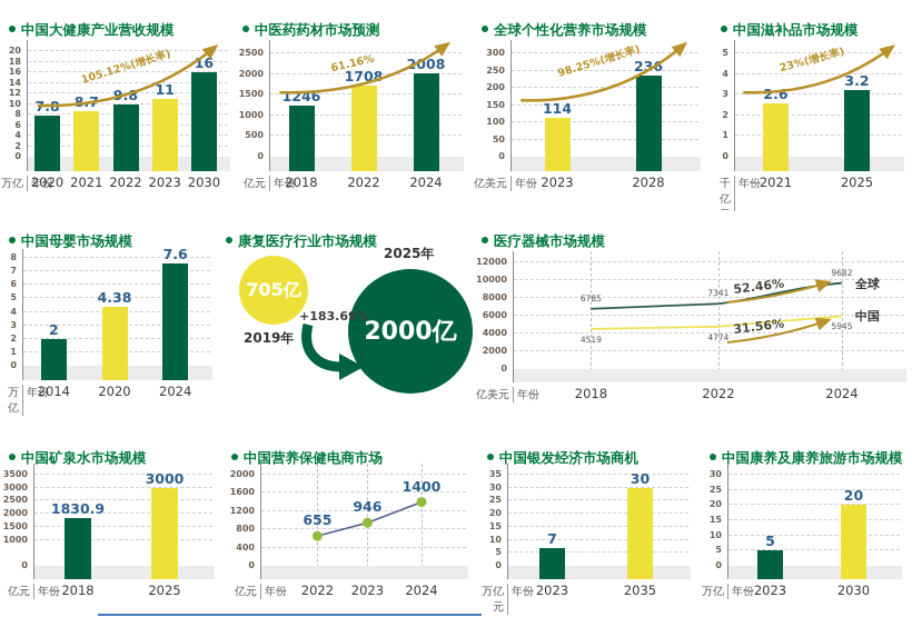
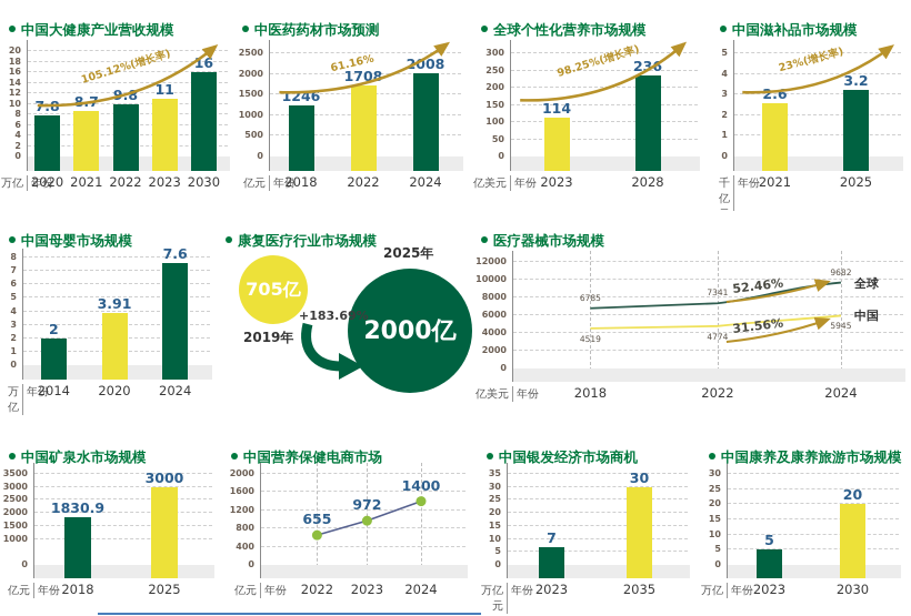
中国母婴市场规模/2020: 4.38 -> 3.91
中国营养保健电商市场/2023: 946 -> 972
